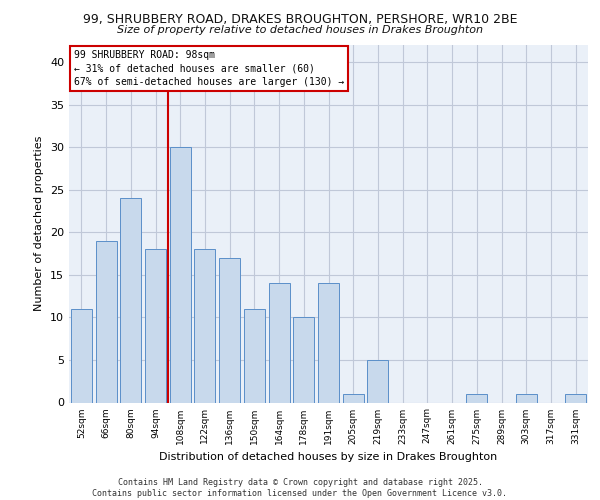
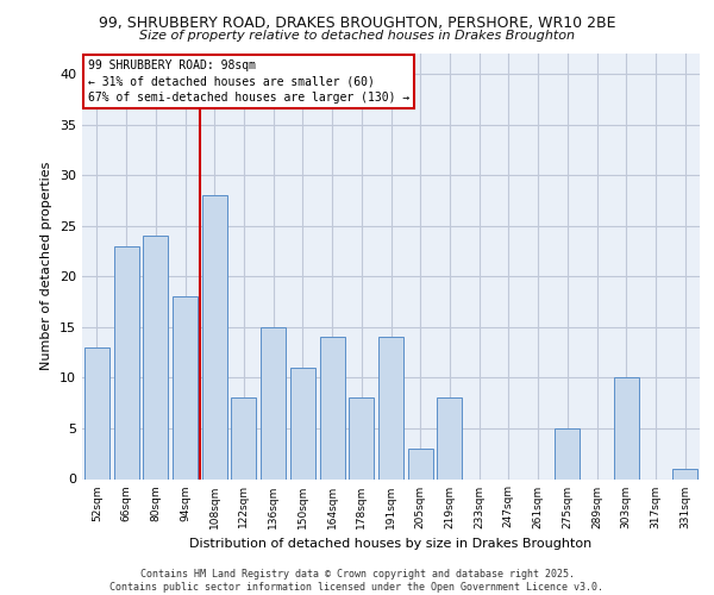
52sqm: 11 -> 13
66sqm: 19 -> 23
108sqm: 30 -> 28
122sqm: 18 -> 8
136sqm: 17 -> 15
178sqm: 10 -> 8
205sqm: 1 -> 3
219sqm: 5 -> 8
275sqm: 1 -> 5
303sqm: 1 -> 10
